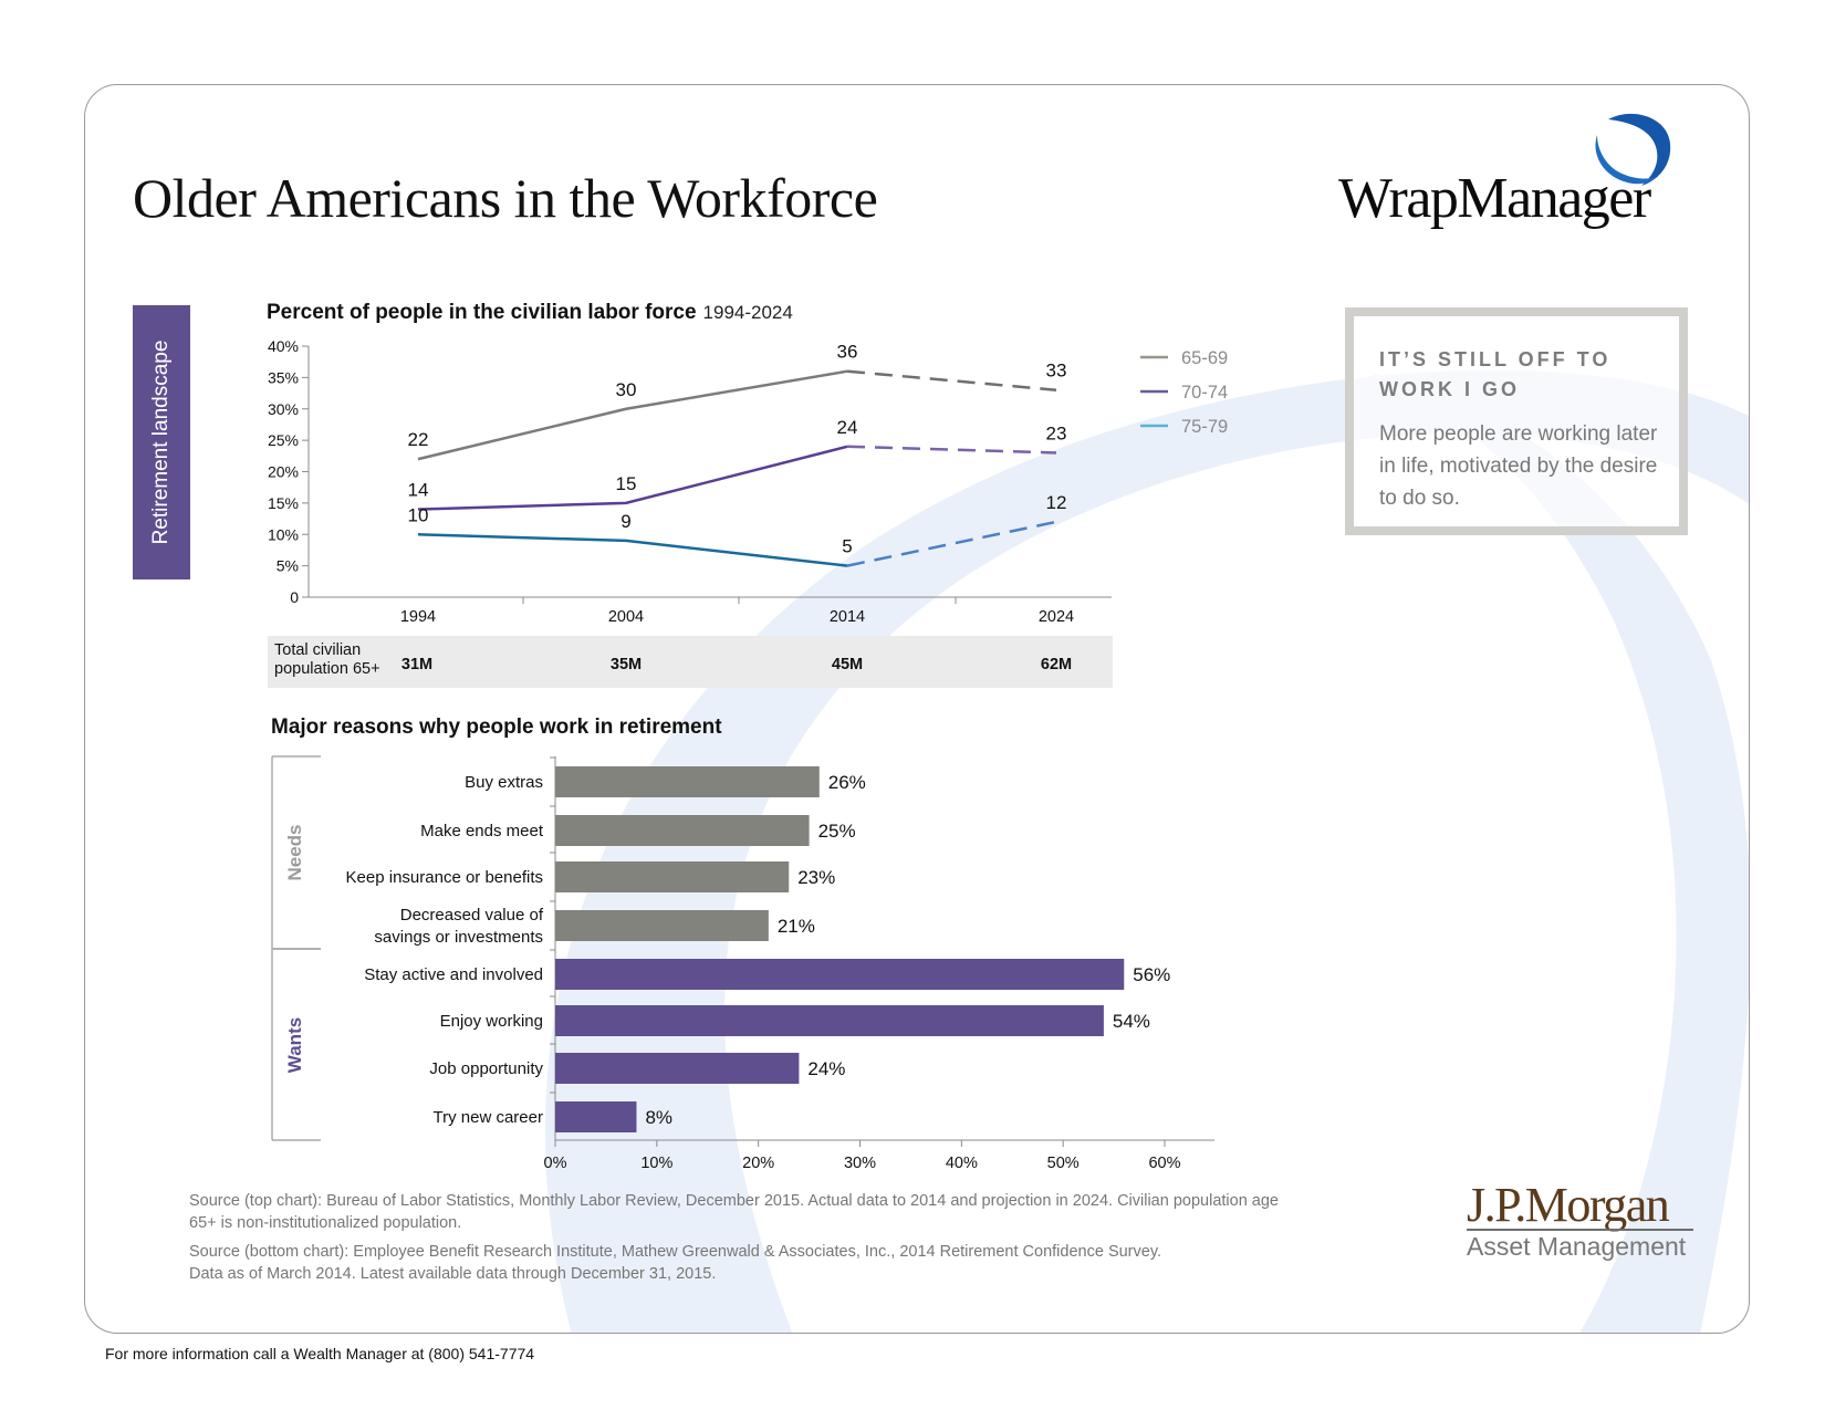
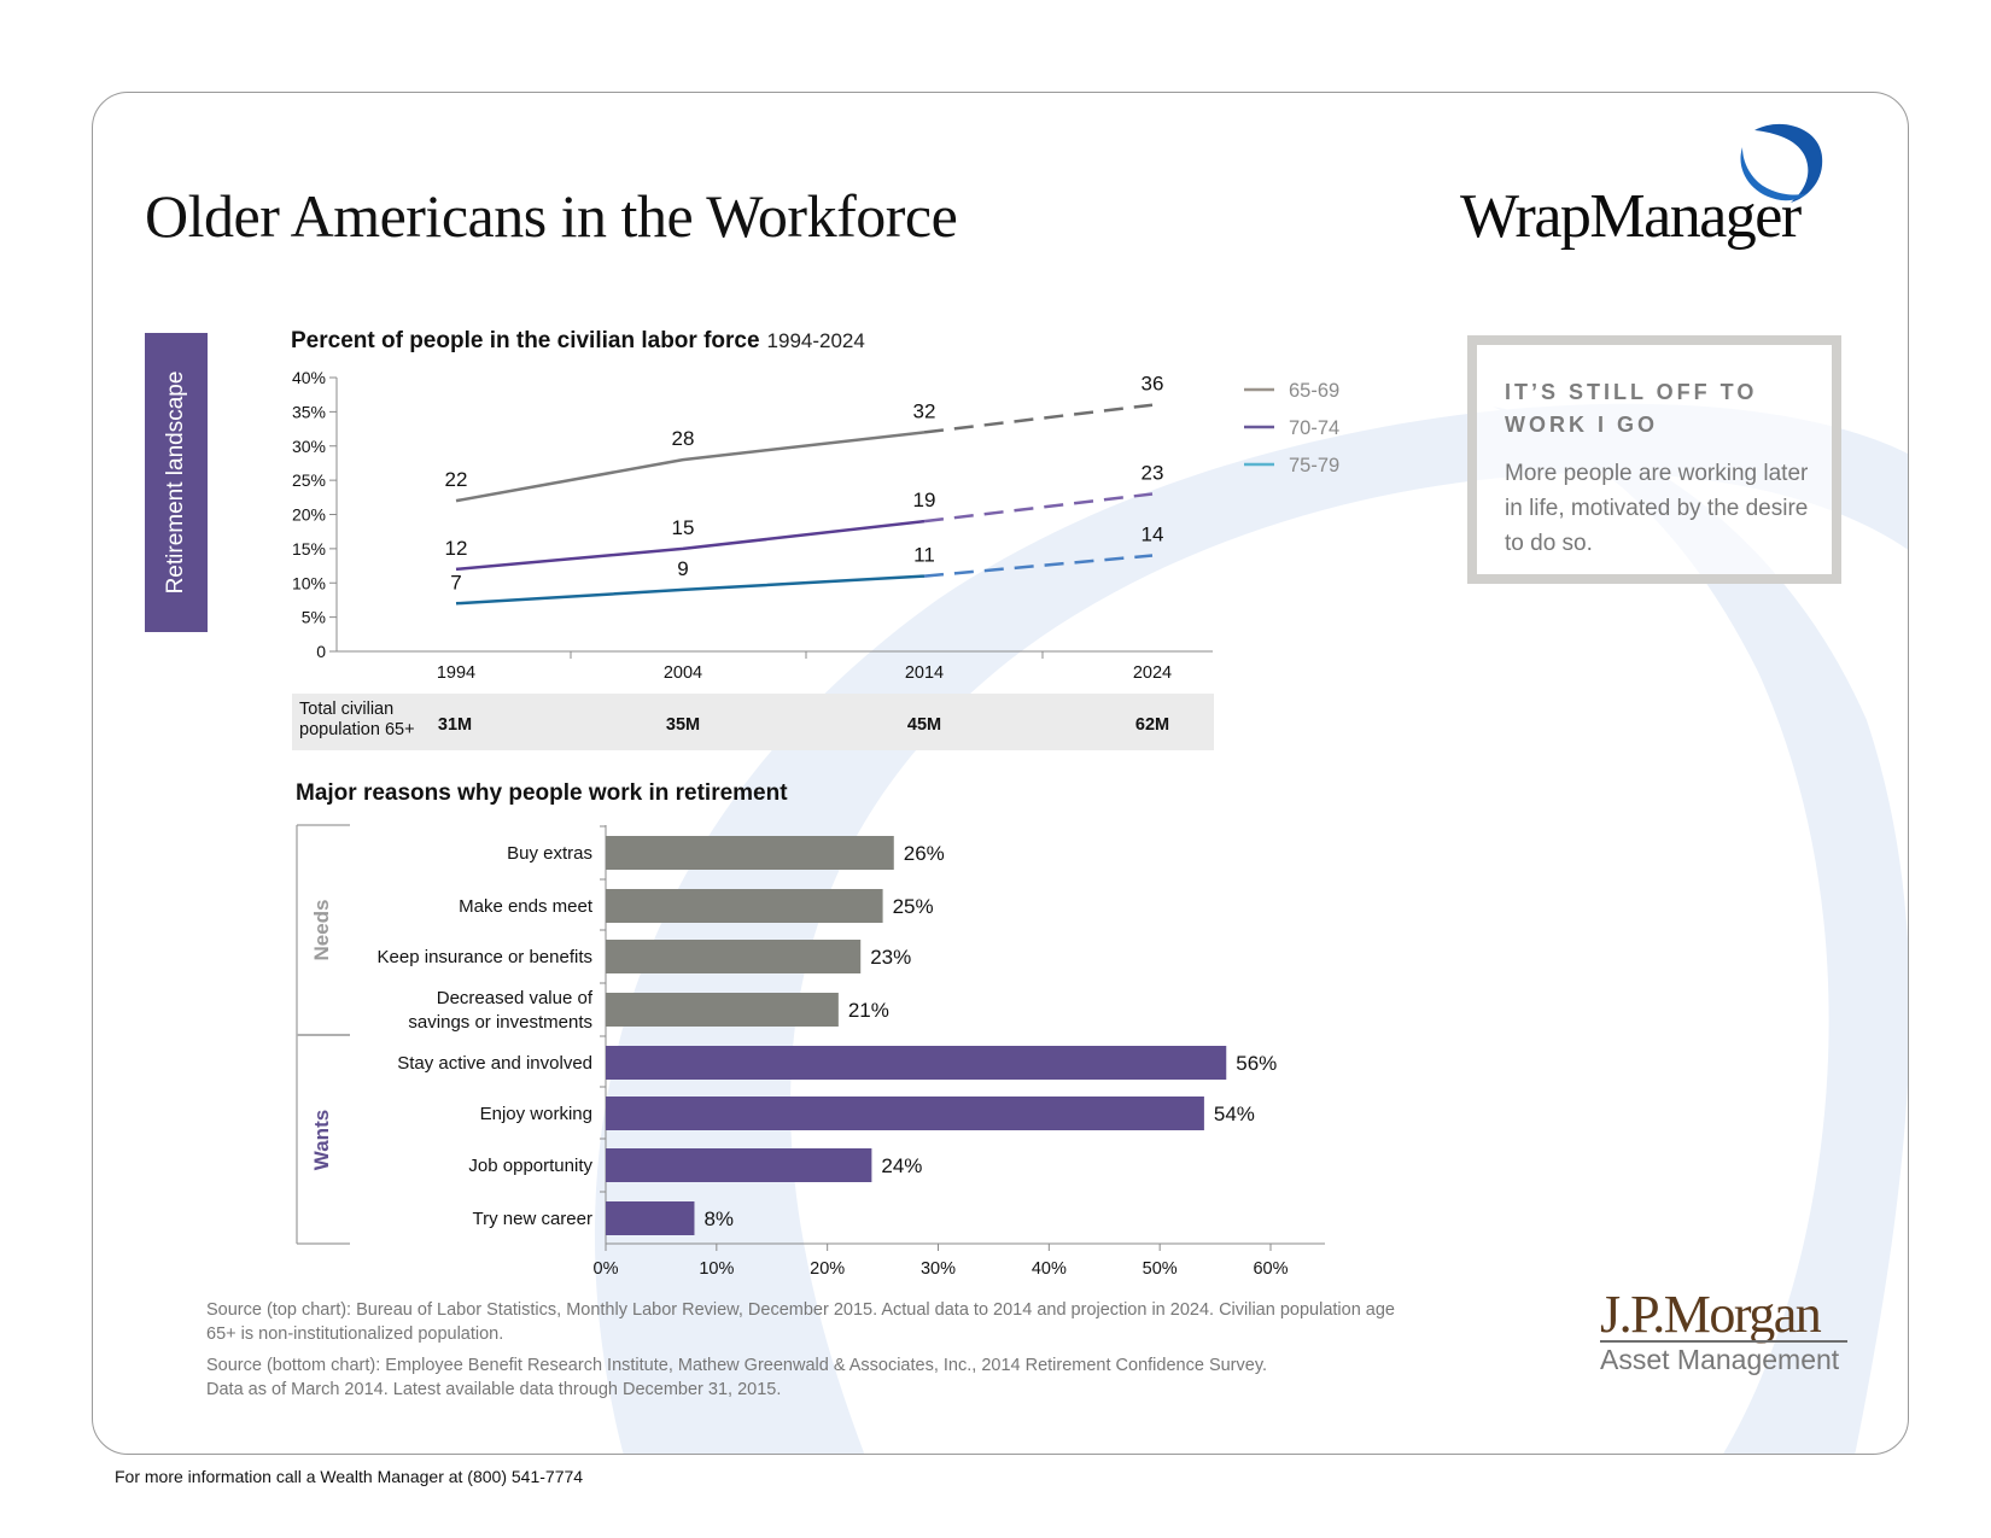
Percent of people in the civilian labor force/70-74/1994: 14 -> 12
Percent of people in the civilian labor force/75-79/1994: 10 -> 7
Percent of people in the civilian labor force/65-69/2004: 30 -> 28
Percent of people in the civilian labor force/65-69/2014: 36 -> 32
Percent of people in the civilian labor force/70-74/2014: 24 -> 19
Percent of people in the civilian labor force/75-79/2014: 5 -> 11
Percent of people in the civilian labor force/65-69/2024: 33 -> 36
Percent of people in the civilian labor force/75-79/2024: 12 -> 14
